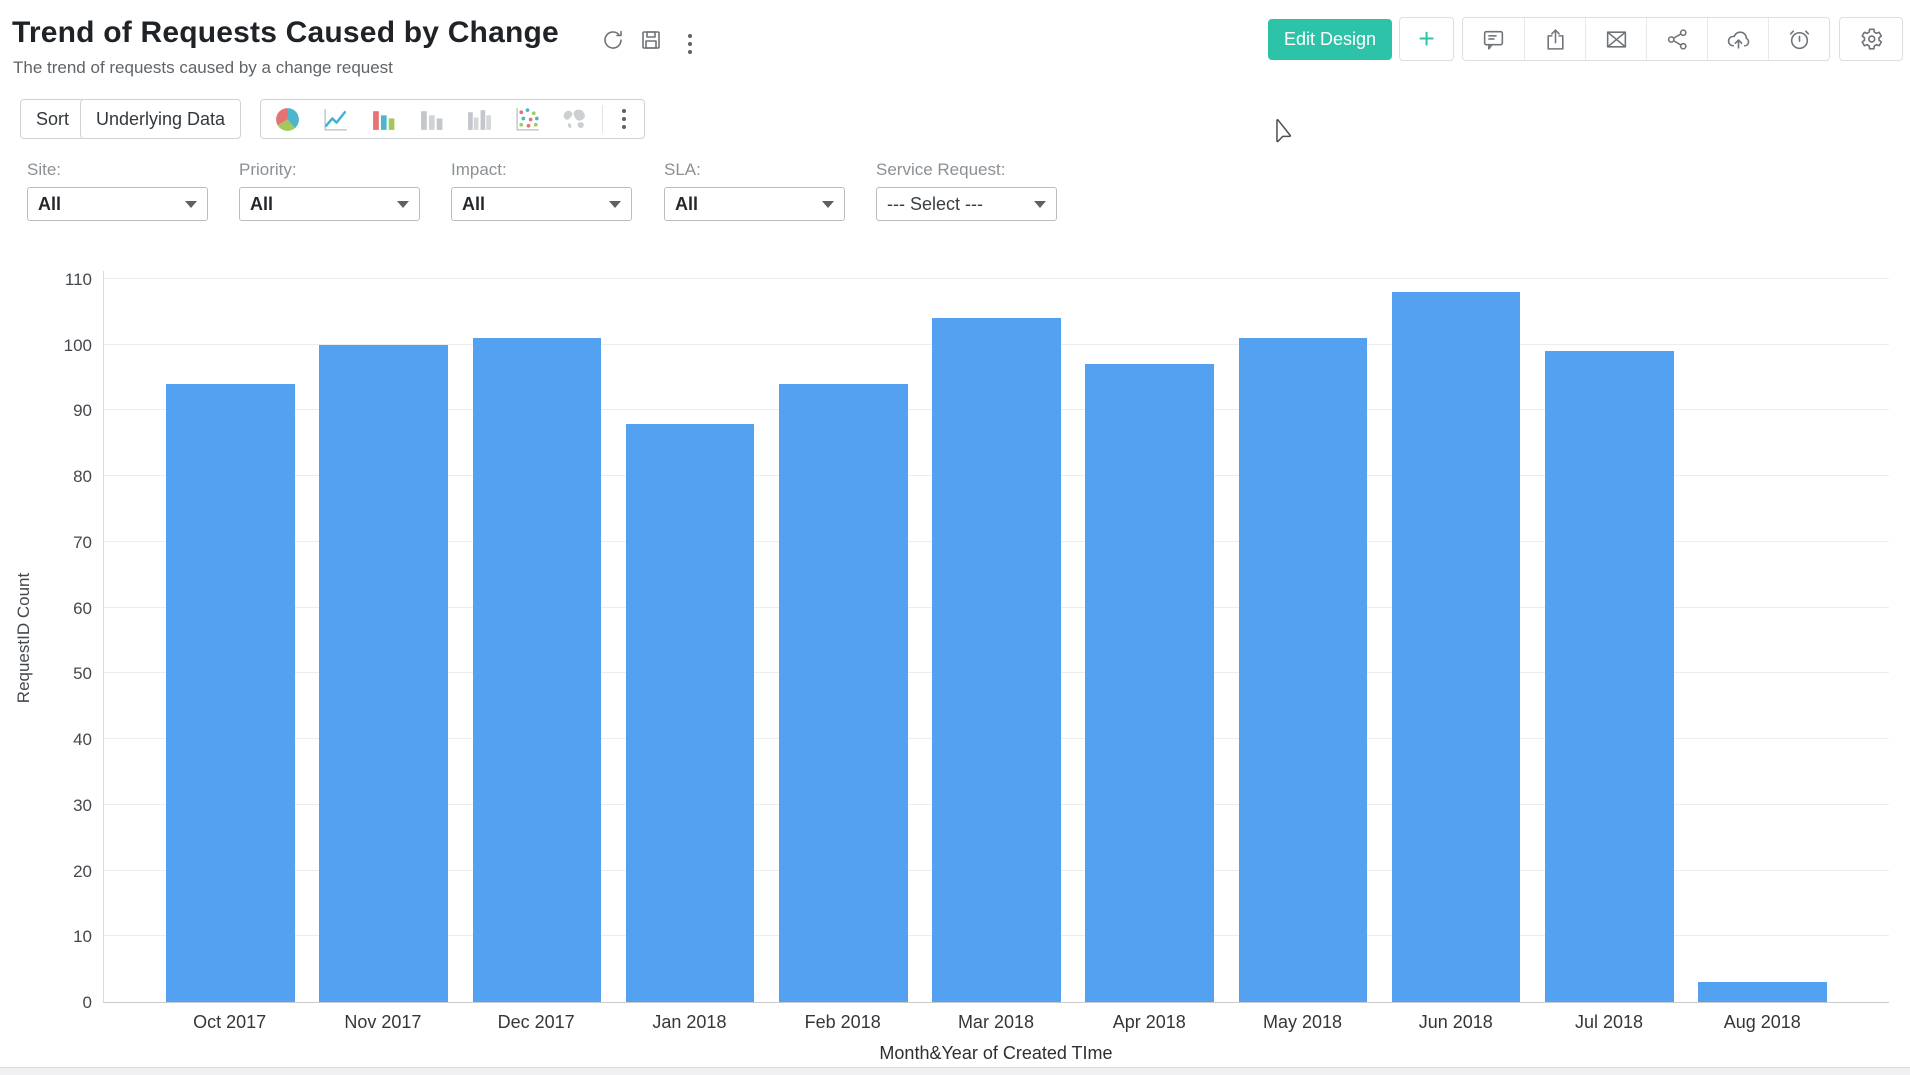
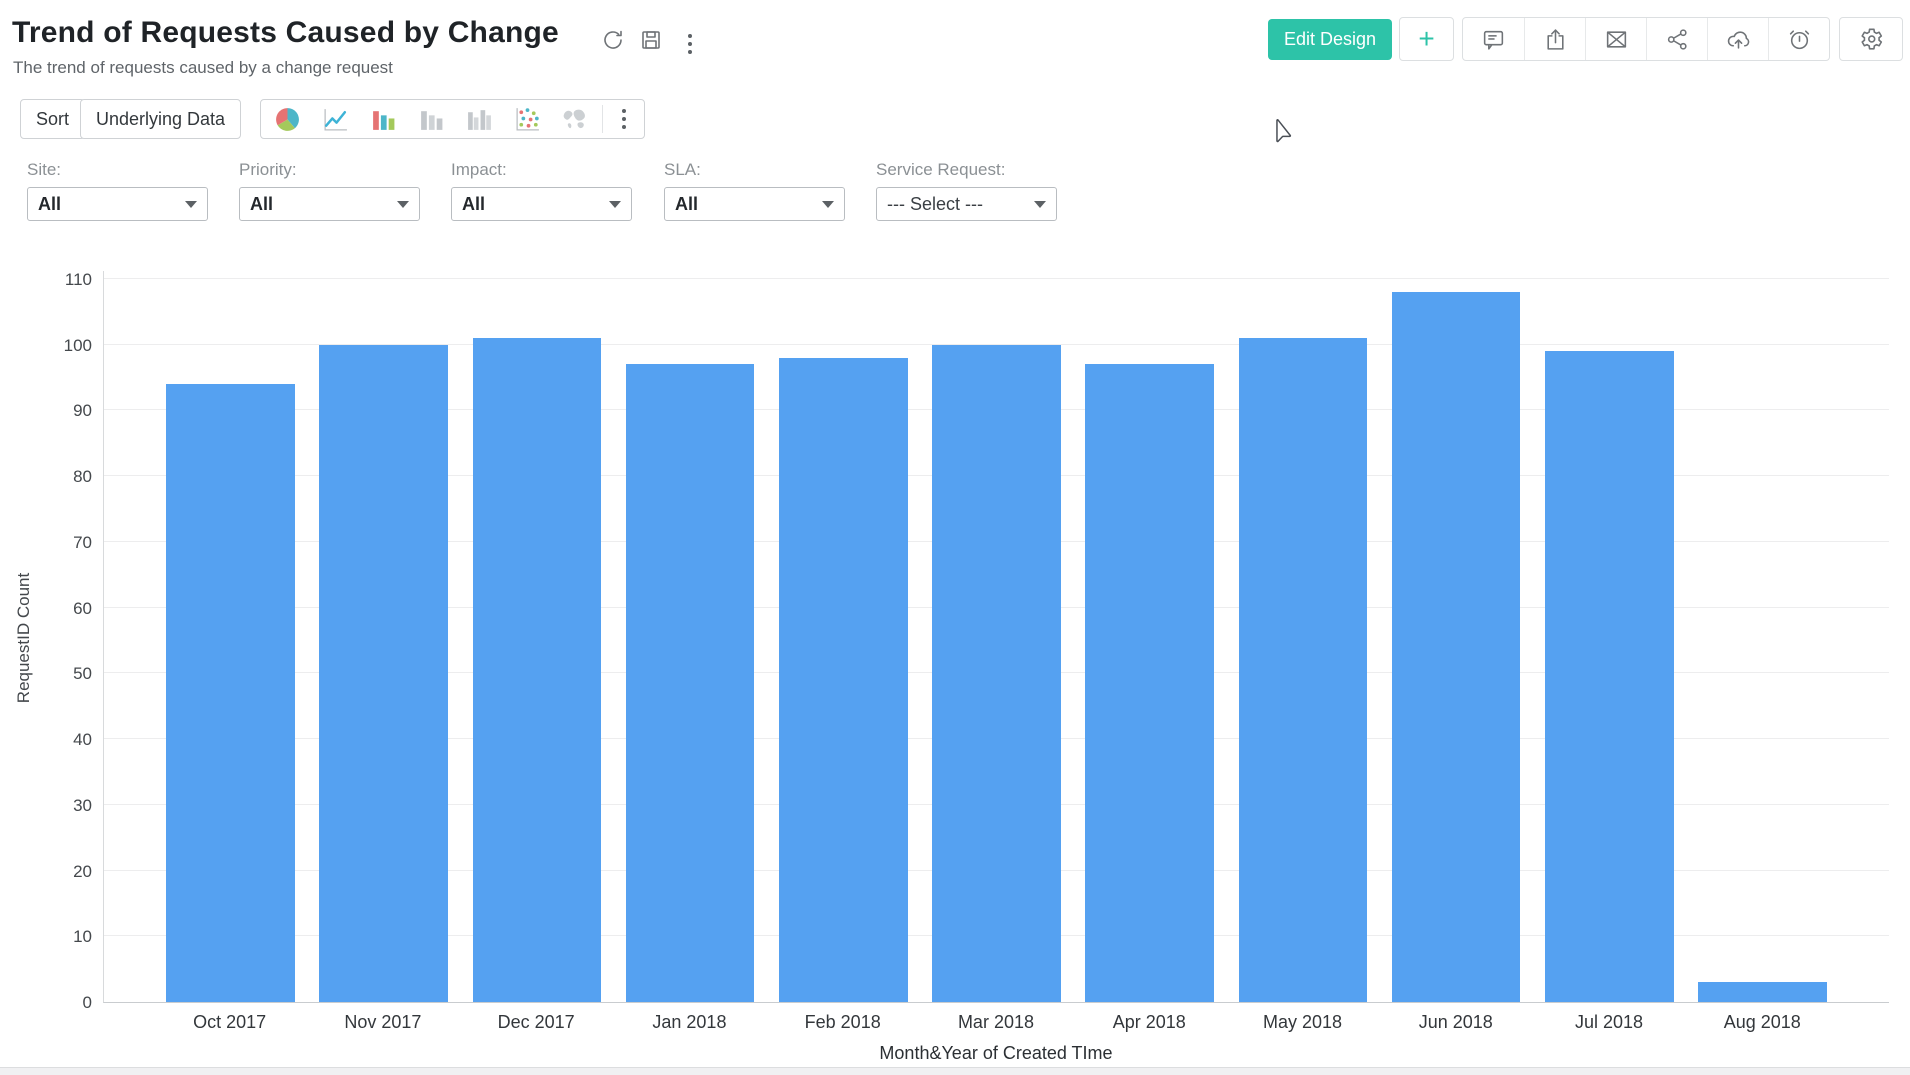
Jan 2018: 88 -> 97
Feb 2018: 94 -> 98
Mar 2018: 104 -> 100
